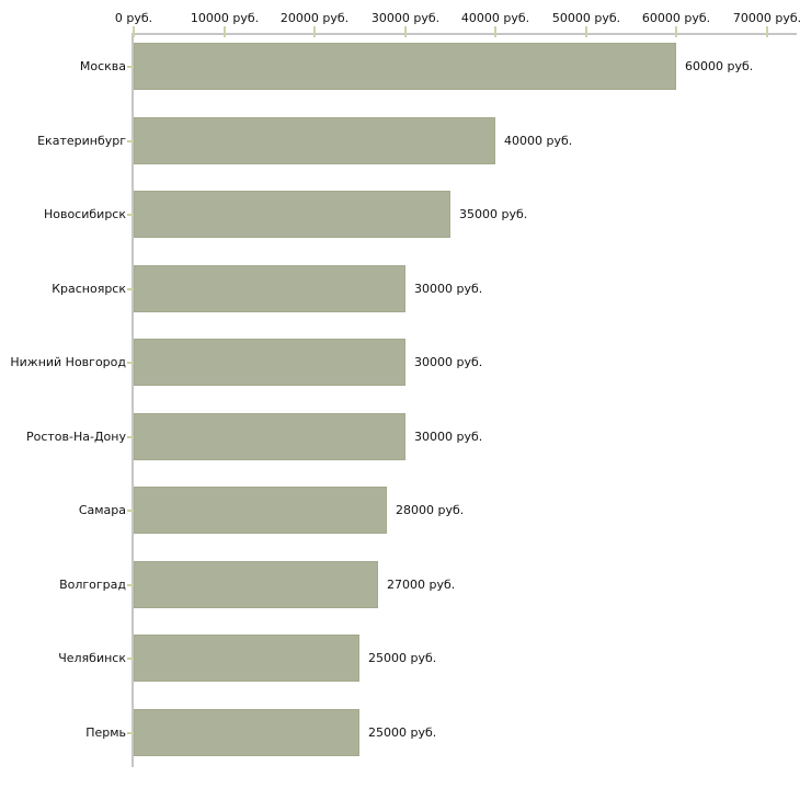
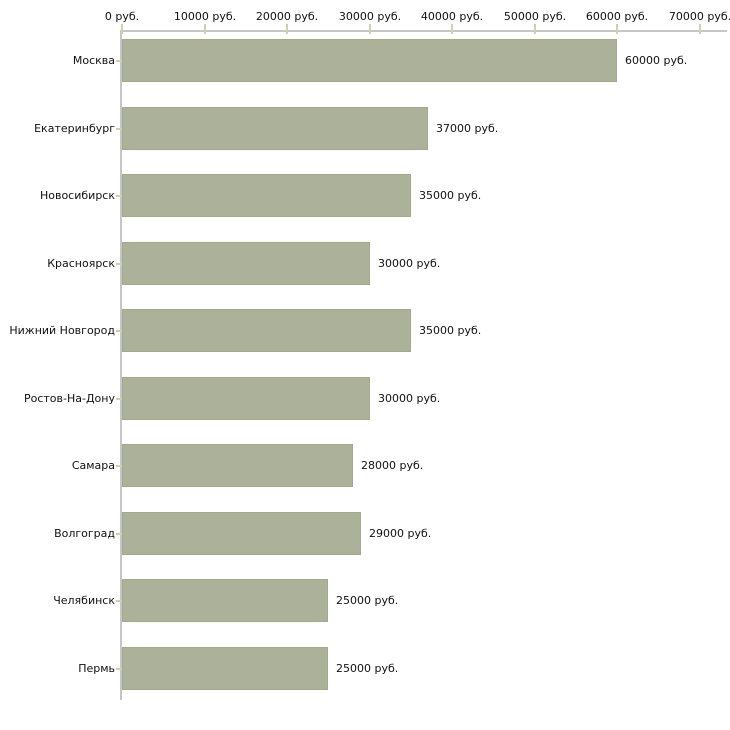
Екатеринбург: 40000 -> 37000
Нижний Новгород: 30000 -> 35000
Волгоград: 27000 -> 29000
